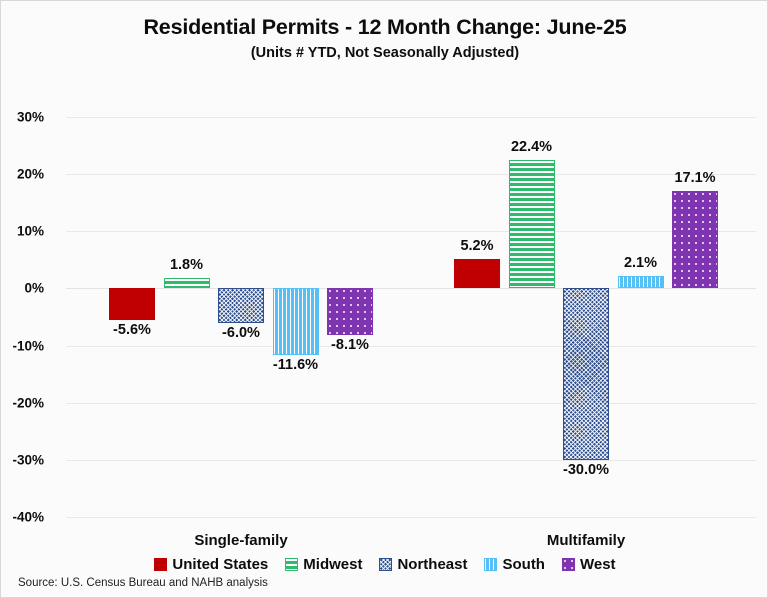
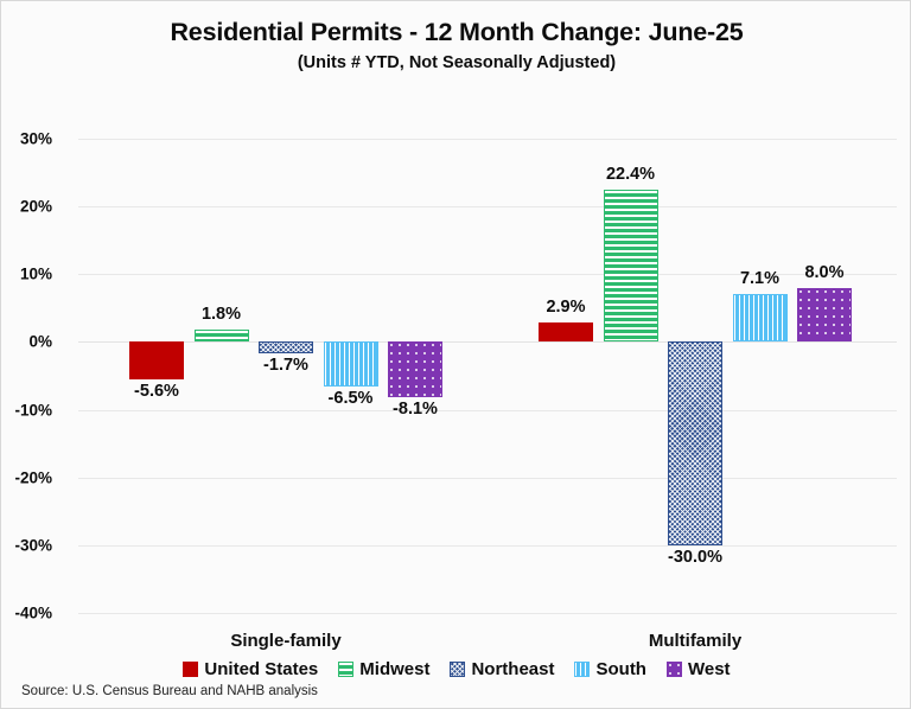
Northeast/Single-family: -6.0% -> -1.7%
South/Single-family: -11.6% -> -6.5%
United States/Multifamily: 5.2% -> 2.9%
South/Multifamily: 2.1% -> 7.1%
West/Multifamily: 17.1% -> 8.0%
